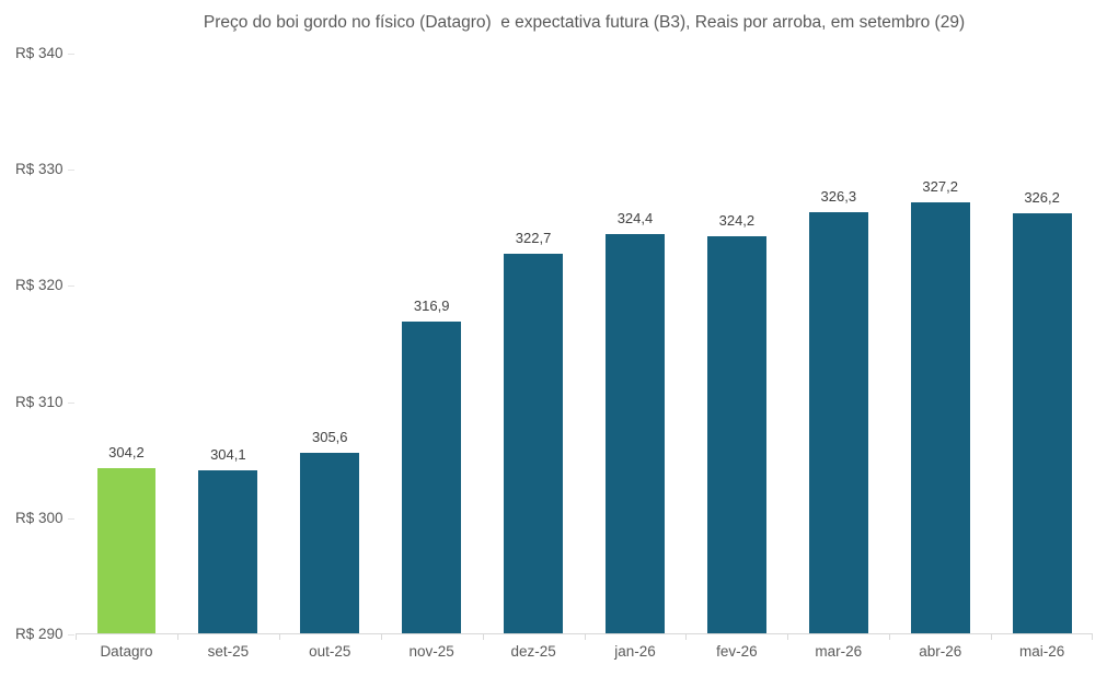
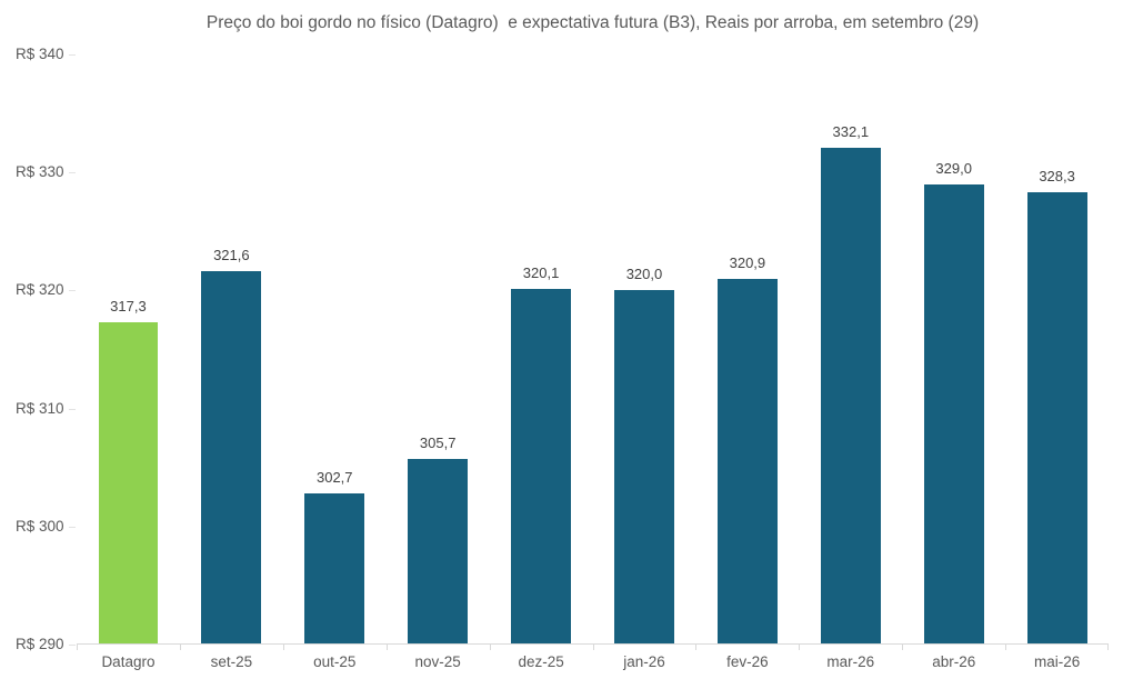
Datagro: 304,2 -> 317,3
set-25: 304,1 -> 321,6
out-25: 305,6 -> 302,7
nov-25: 316,9 -> 305,7
dez-25: 322,7 -> 320,1
jan-26: 324,4 -> 320,0
fev-26: 324,2 -> 320,9
mar-26: 326,3 -> 332,1
abr-26: 327,2 -> 329,0
mai-26: 326,2 -> 328,3
